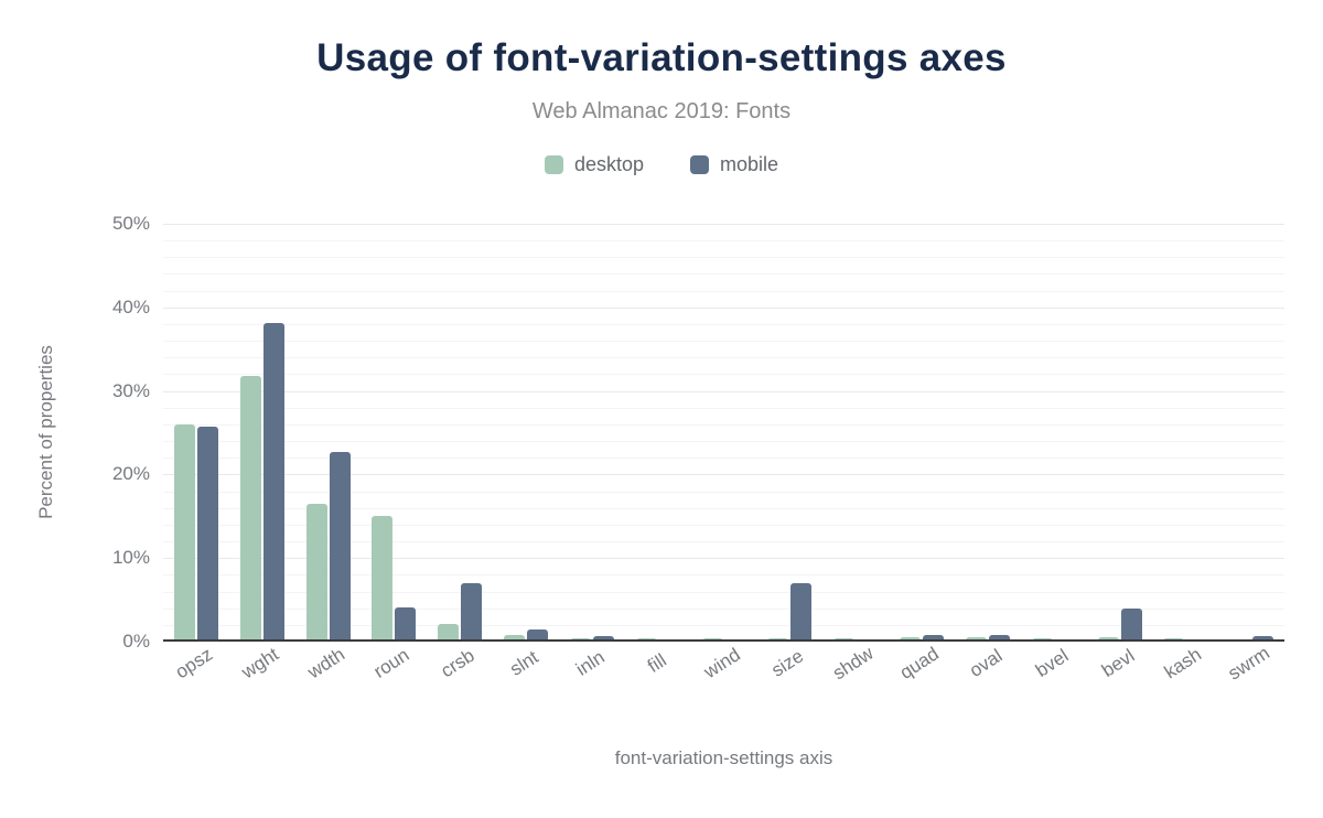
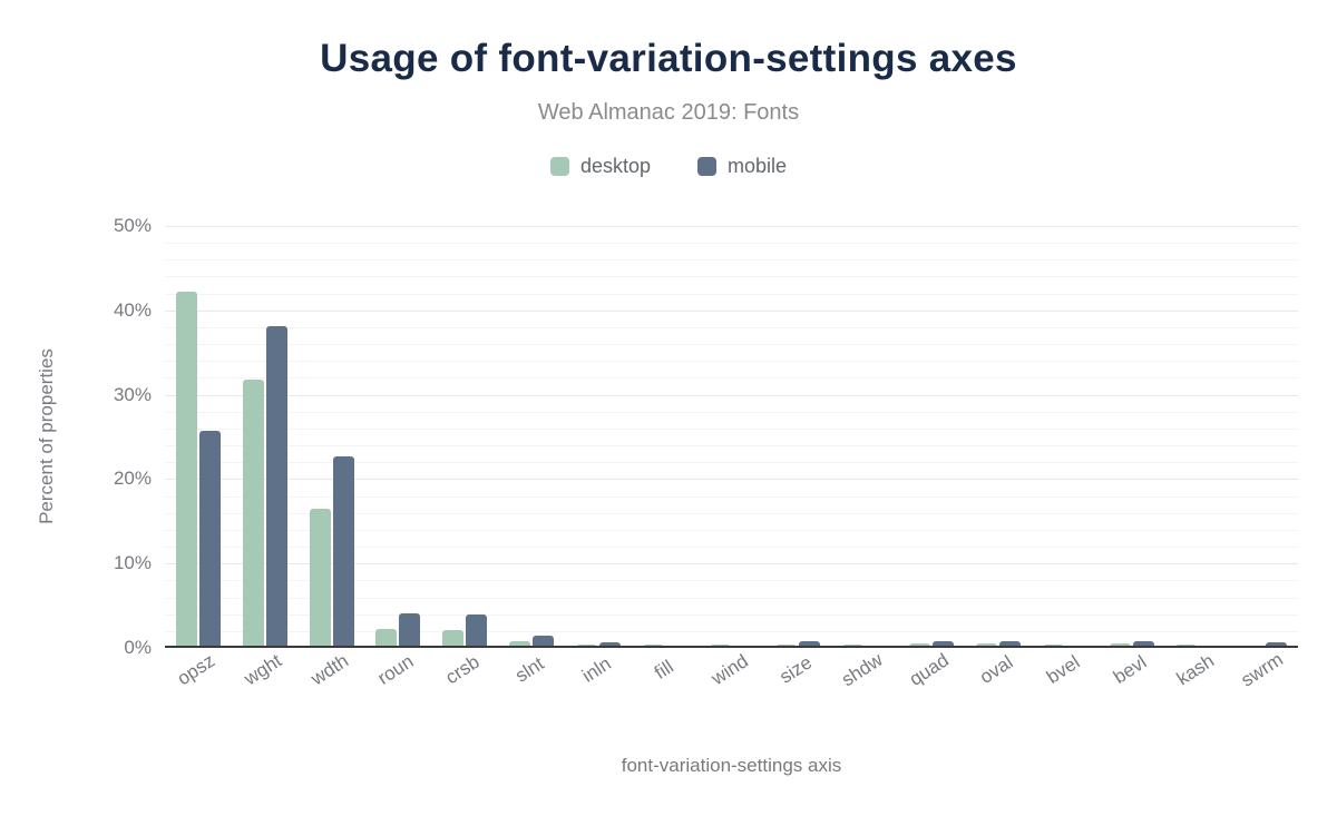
desktop/opsz: 26% -> 42%
desktop/roun: 15% -> 2%
mobile/crsb: 7% -> 4%
mobile/size: 7% -> 1%
mobile/bevl: 4% -> 1%
